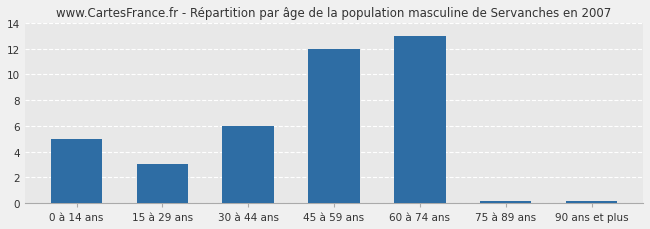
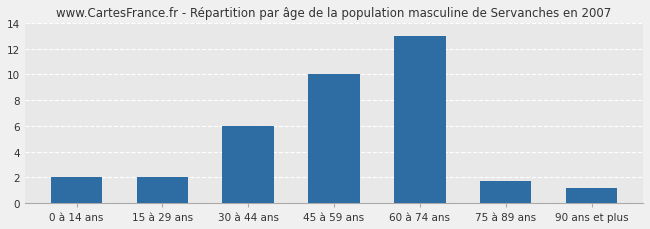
0 à 14 ans: 5.0 -> 2.0
15 à 29 ans: 3.0 -> 2.0
45 à 59 ans: 12.0 -> 10.0
75 à 89 ans: 0.1 -> 1.7
90 ans et plus: 0.1 -> 1.2
